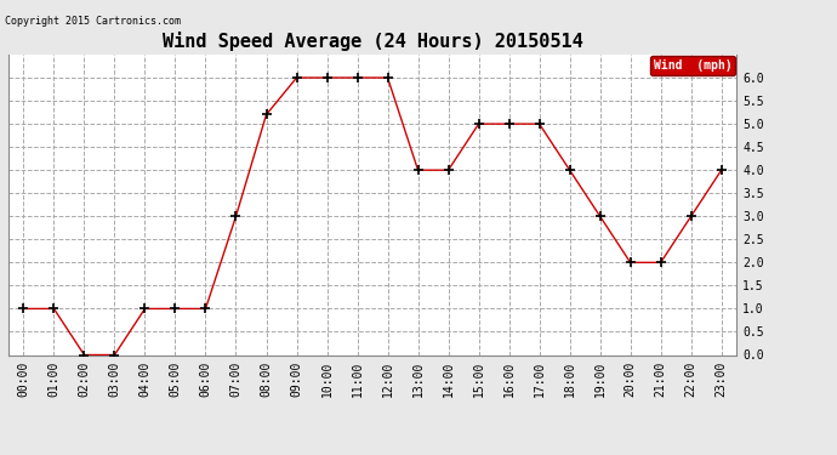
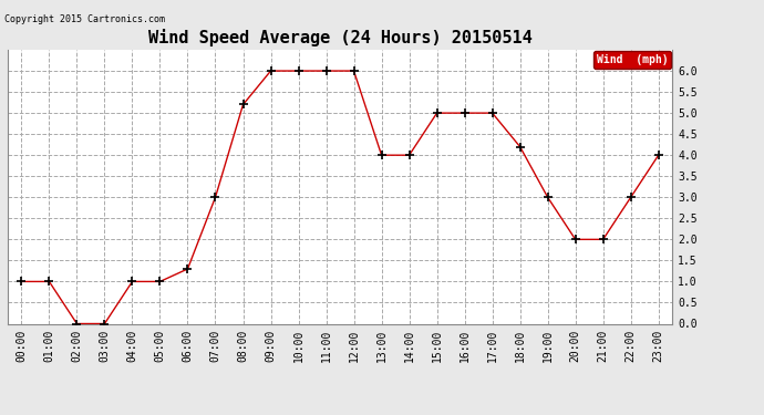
06:00: 1.0 -> 1.3
18:00: 4.0 -> 4.2
